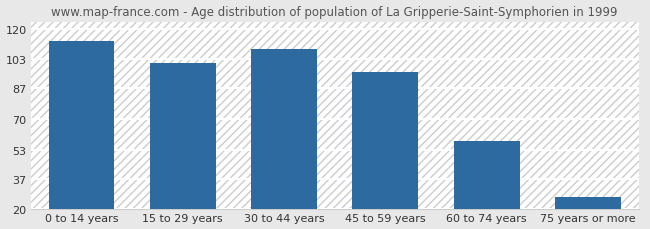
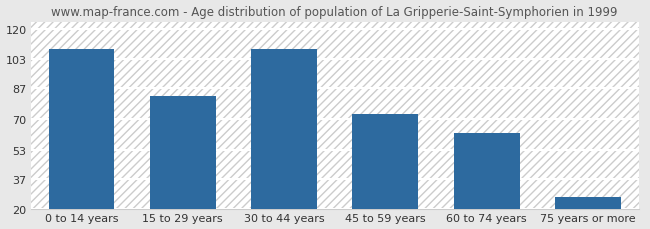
0 to 14 years: 113 -> 109
15 to 29 years: 101 -> 83
45 to 59 years: 96 -> 73
60 to 74 years: 58 -> 62
